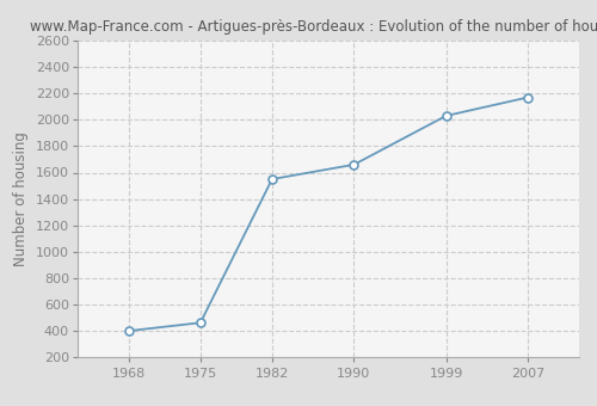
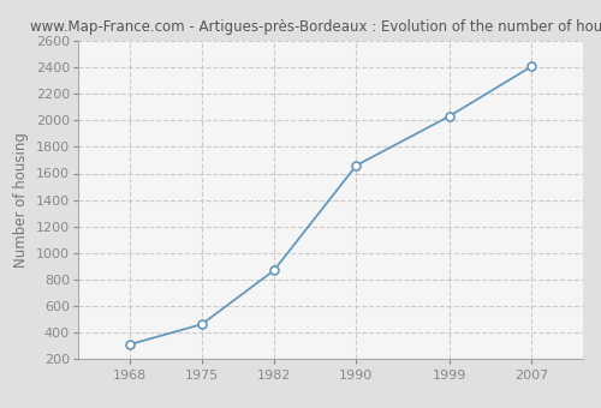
1968: 400 -> 310
1982: 1550 -> 870
2007: 2170 -> 2410
